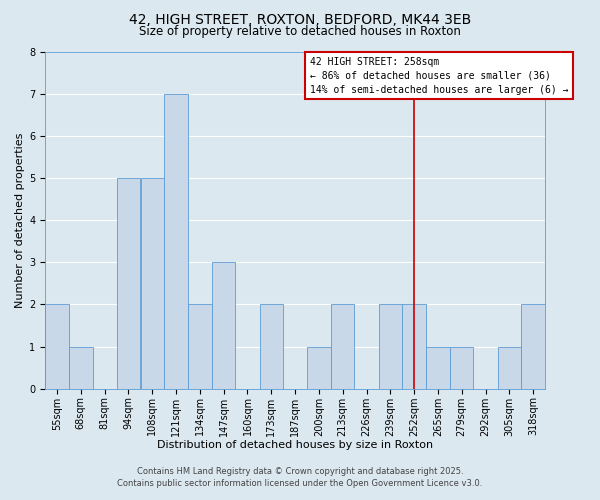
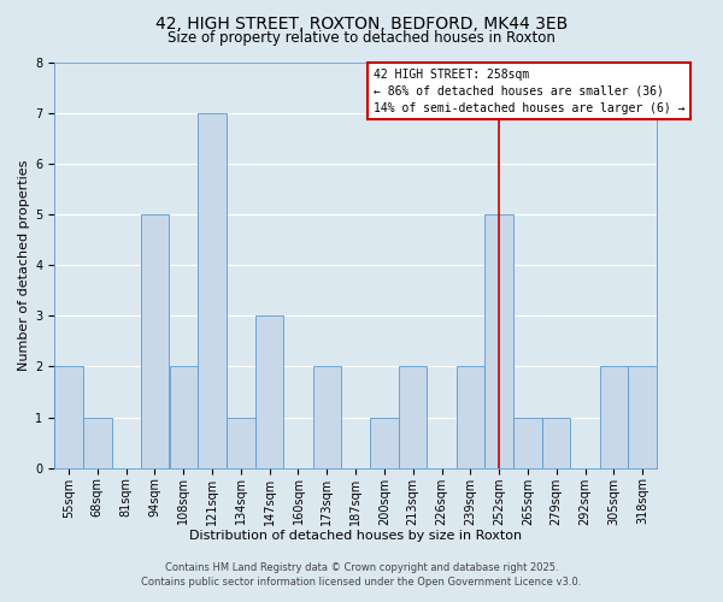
108sqm: 5 -> 2
134sqm: 2 -> 1
252sqm: 2 -> 5
305sqm: 1 -> 2
